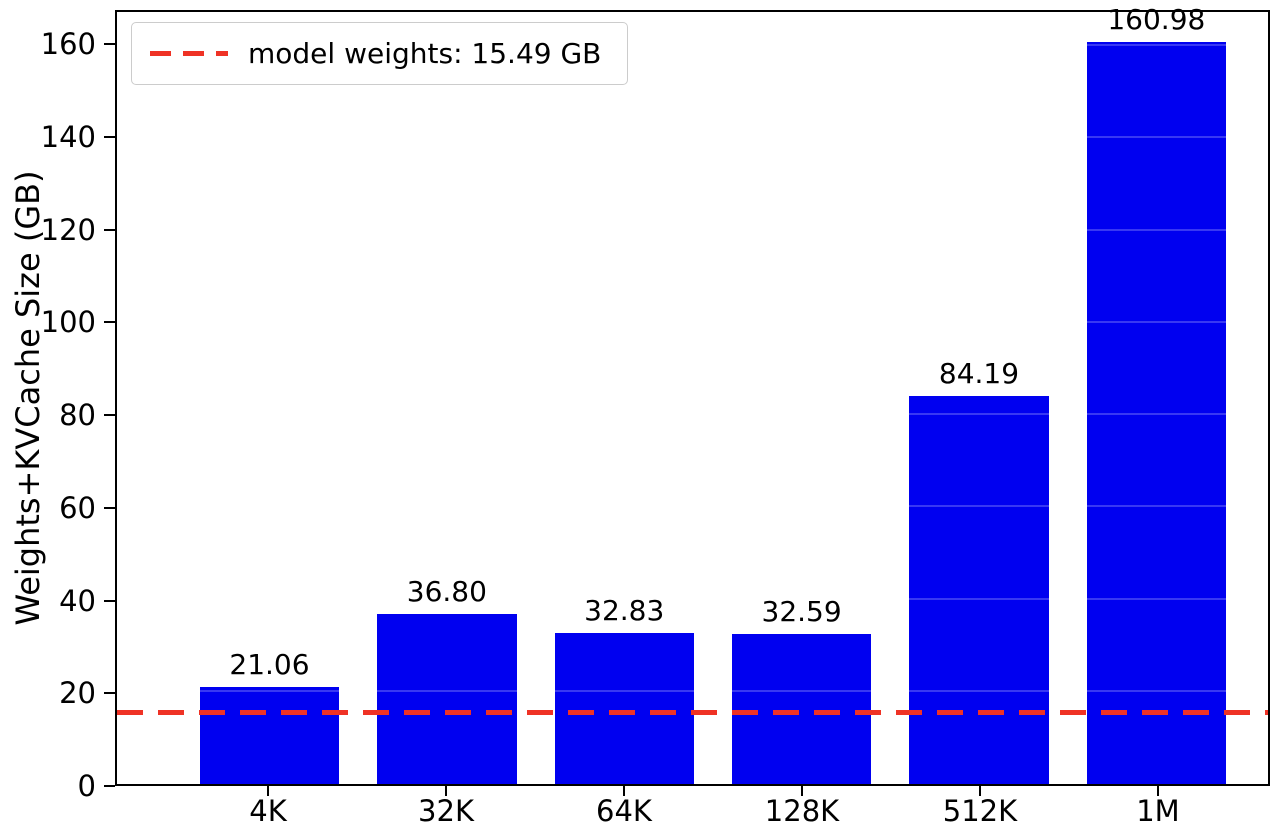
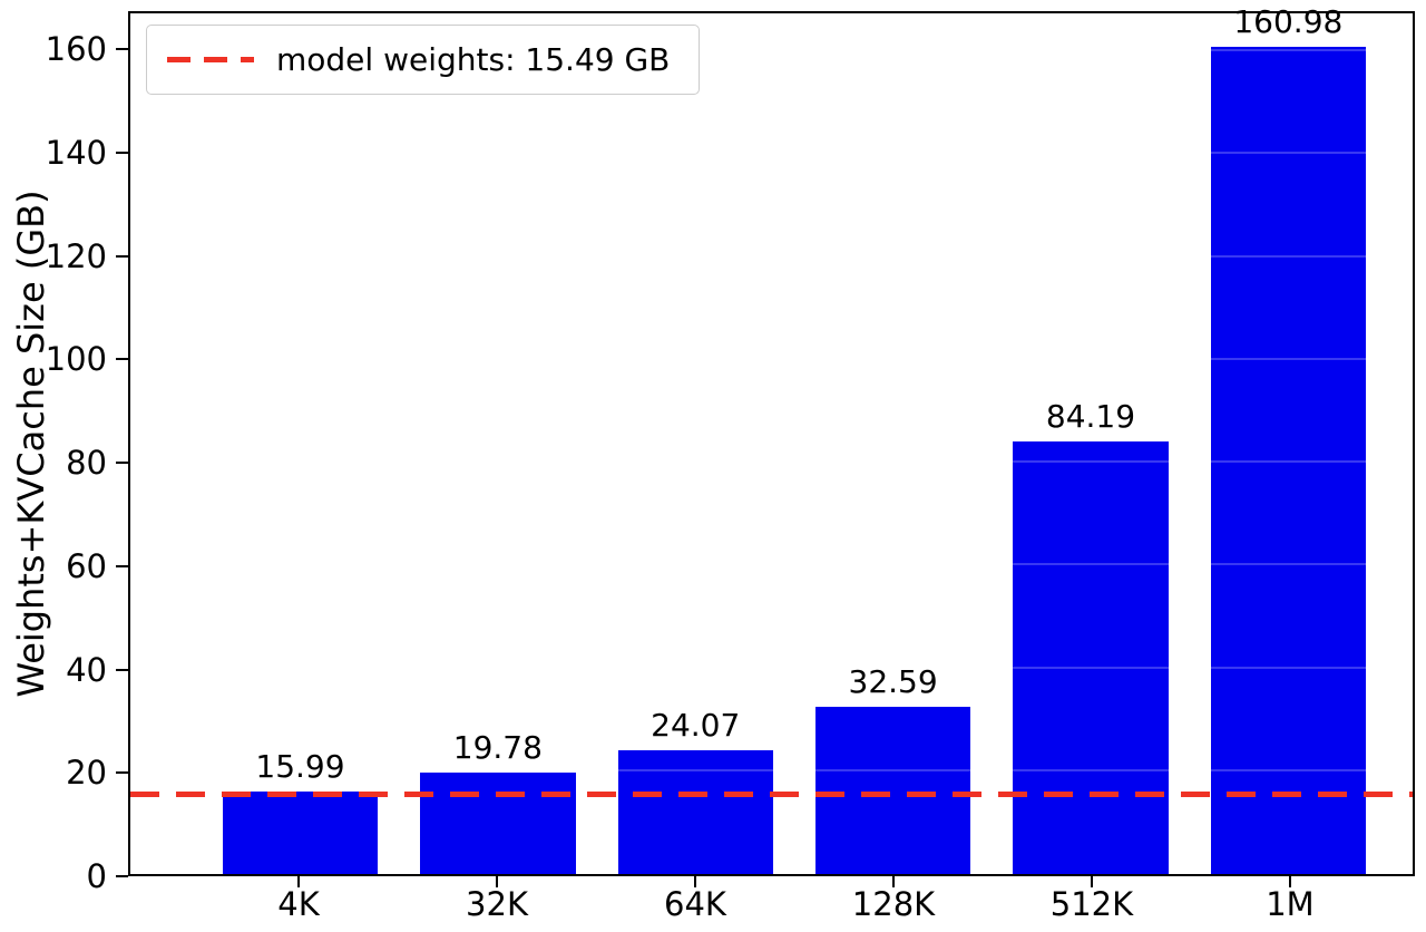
4K: 21.06 -> 15.99
32K: 36.80 -> 19.78
64K: 32.83 -> 24.07
